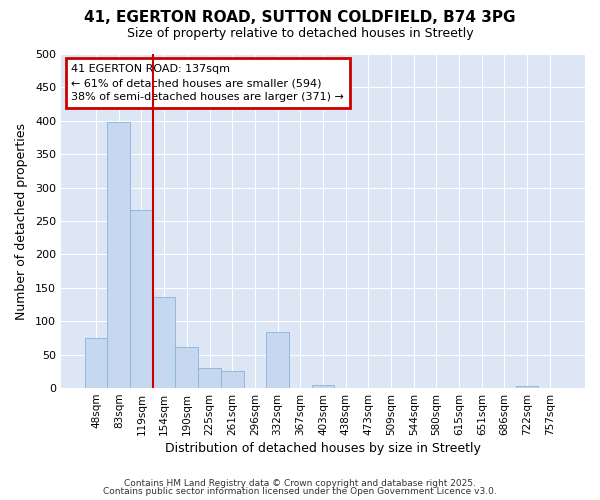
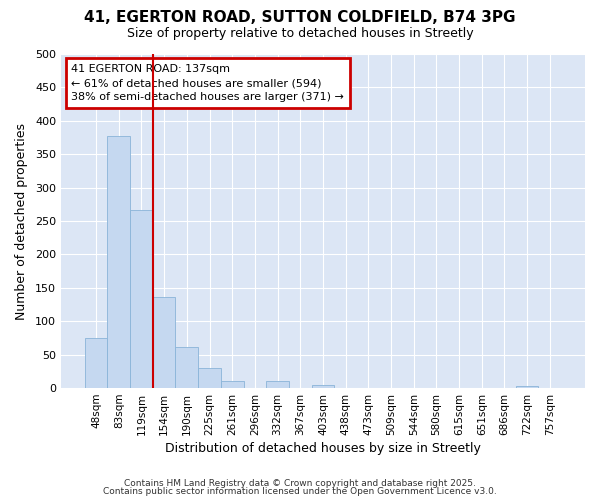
83sqm: 398 -> 378
261sqm: 26 -> 10
332sqm: 84 -> 10
